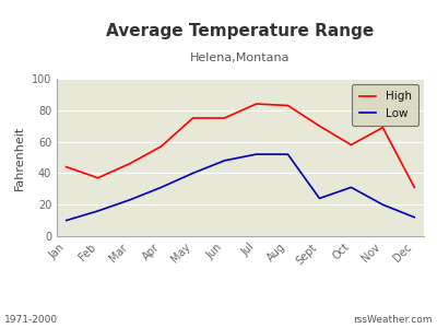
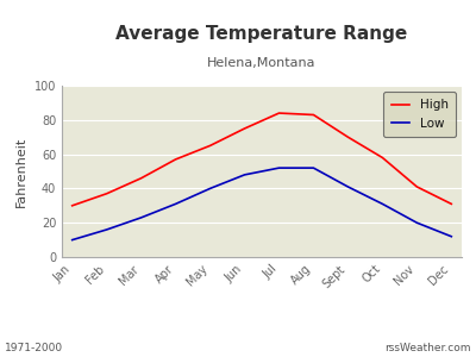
High/Jan: 44 -> 30
High/May: 75 -> 65
Low/Sept: 24 -> 41
High/Nov: 69 -> 41
